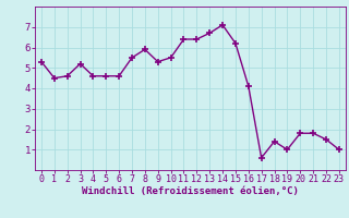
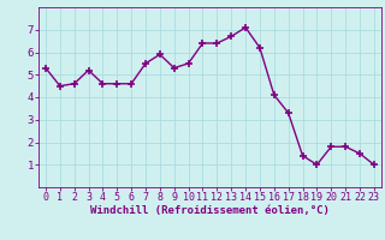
17: 0.6 -> 3.3
